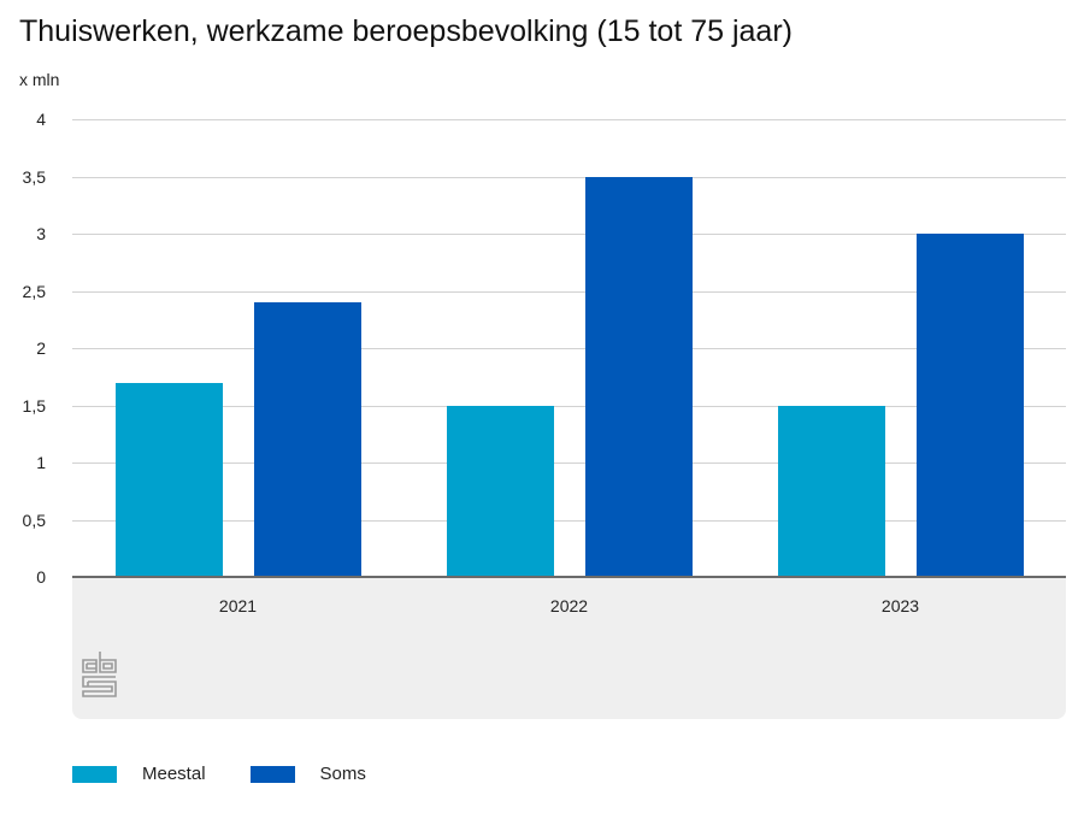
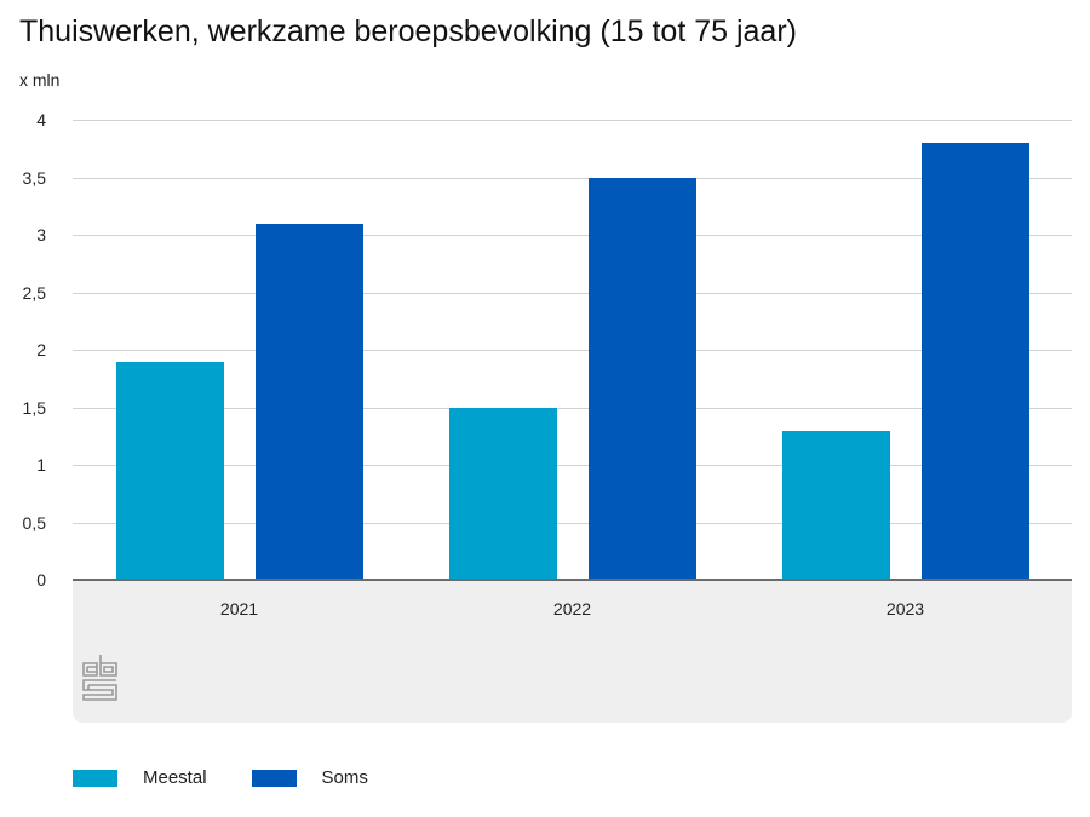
Meestal/2021: 1.7 -> 1.9
Soms/2021: 2.4 -> 3.1
Meestal/2023: 1.5 -> 1.3
Soms/2023: 3.0 -> 3.8
